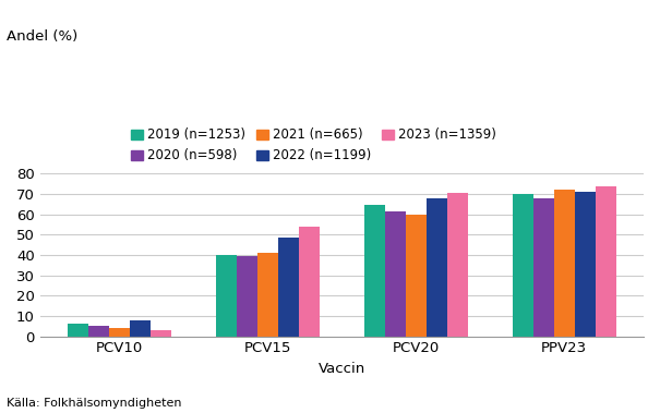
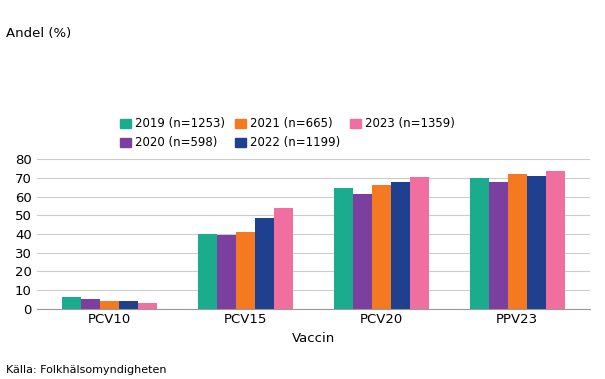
2022 (n=1199)/PCV10: 8 -> 4
2021 (n=665)/PCV20: 60 -> 66
